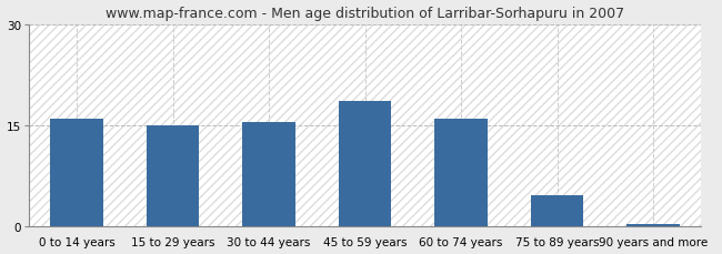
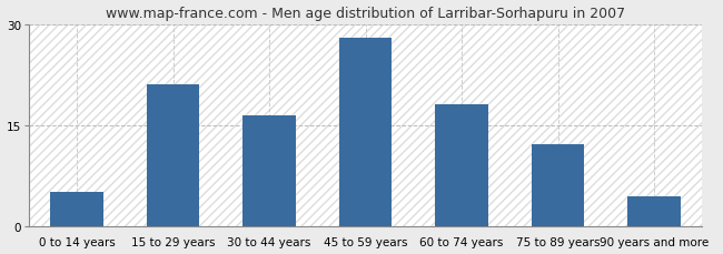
0 to 14 years: 16.0 -> 5.0
15 to 29 years: 15.0 -> 21.0
30 to 44 years: 15.5 -> 16.4
45 to 59 years: 18.5 -> 28.0
60 to 74 years: 16.0 -> 18.0
75 to 89 years: 4.5 -> 12.2
90 years and more: 0.3 -> 4.4
